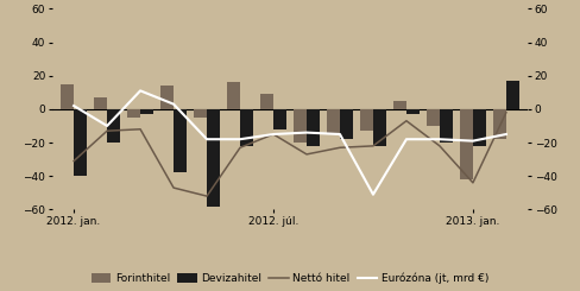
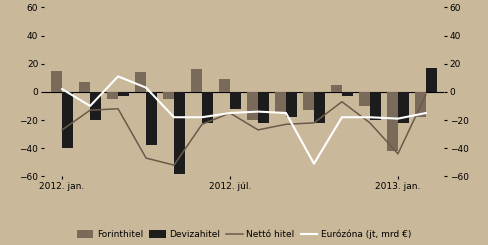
Nettó hitel/2012. jan.: -31 -> -27
